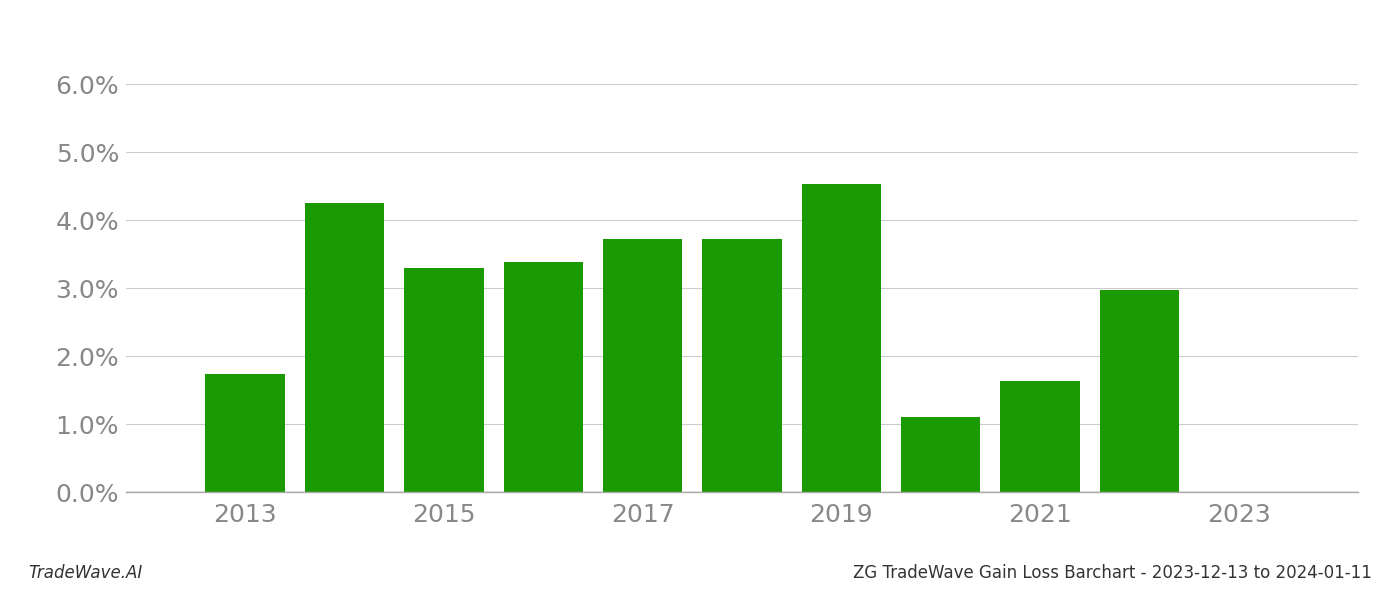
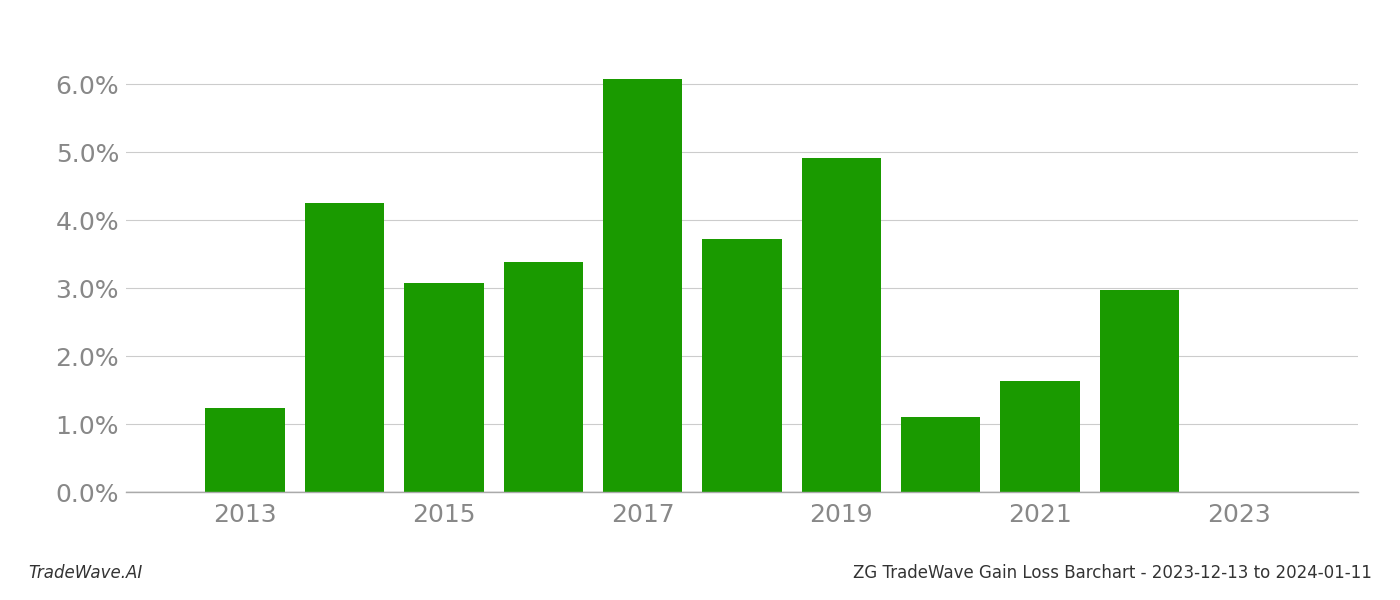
2013: 1.74% -> 1.24%
2015: 3.30% -> 3.08%
2017: 3.72% -> 6.08%
2019: 4.54% -> 4.92%
